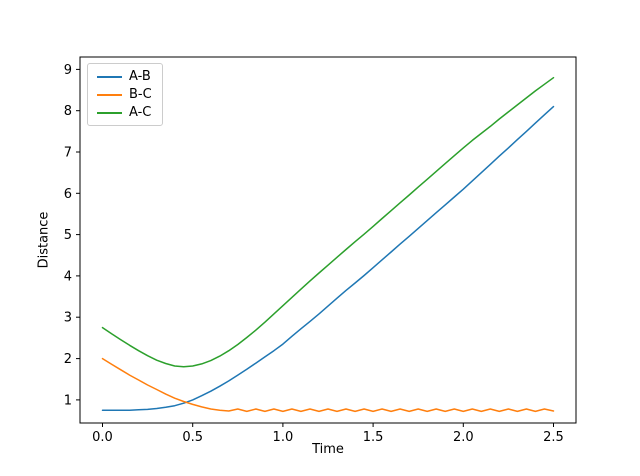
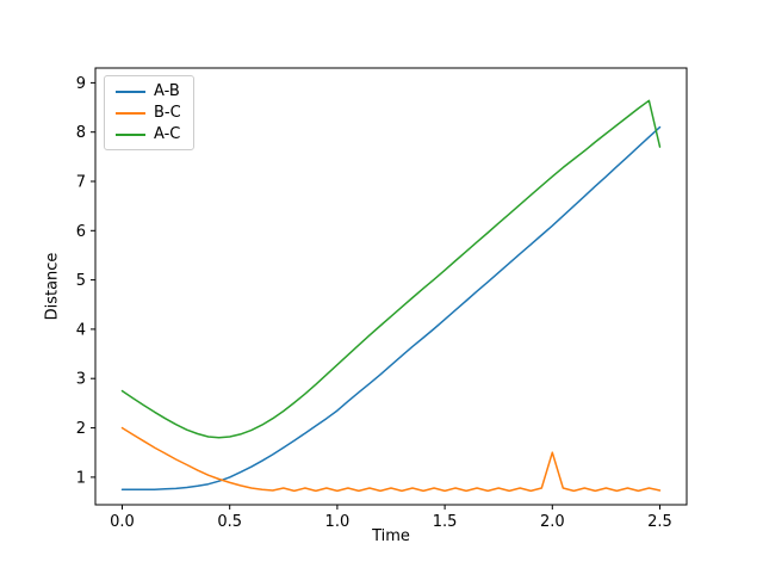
B-C/2: 0.7 -> 1.5
A-C/2.5: 8.8 -> 7.7
